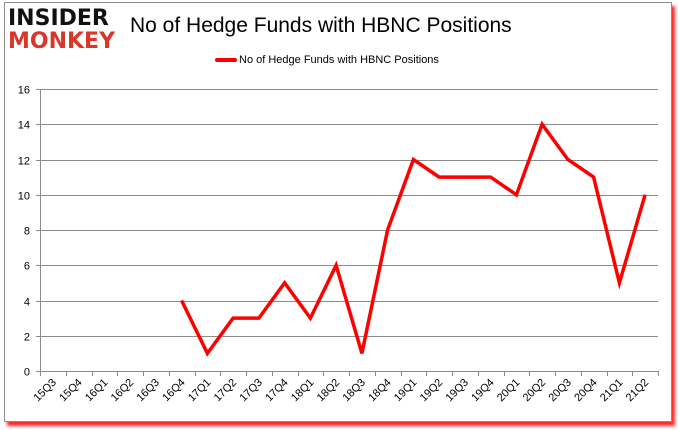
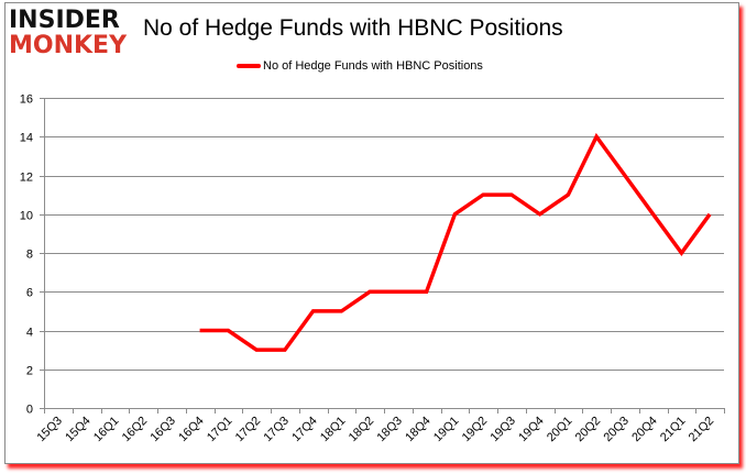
17Q1: 1 -> 4
18Q1: 3 -> 5
18Q3: 1 -> 6
18Q4: 8 -> 6
19Q1: 12 -> 10
19Q4: 11 -> 10
20Q1: 10 -> 11
20Q4: 11 -> 10
21Q1: 5 -> 8
